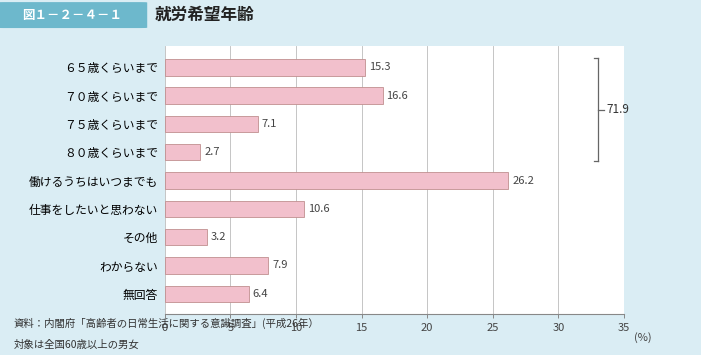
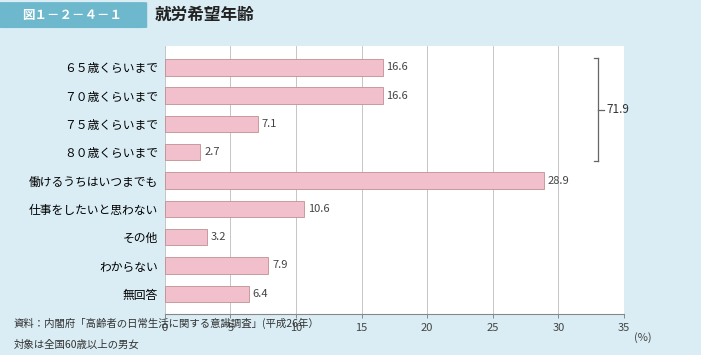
６５歳くらいまで: 15.3 -> 16.6
働けるうちはいつまでも: 26.2 -> 28.9
